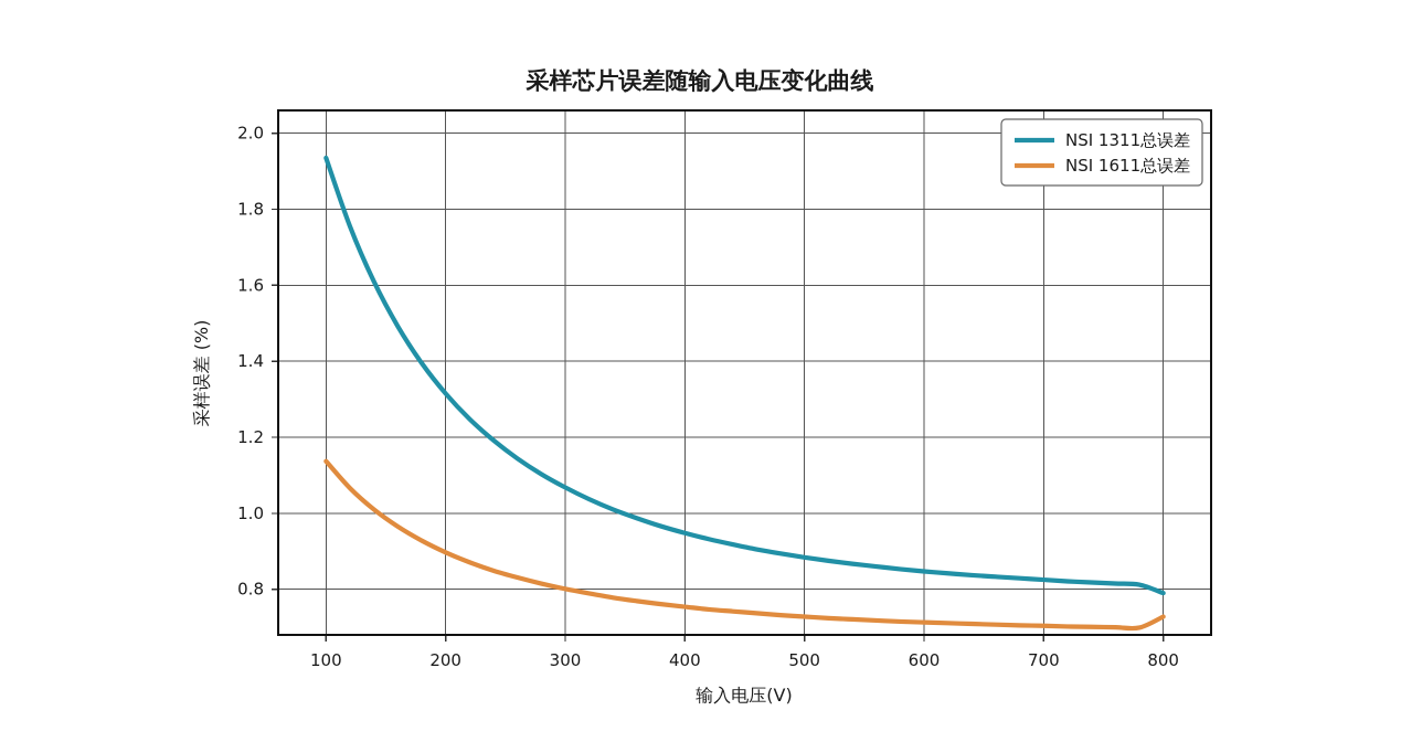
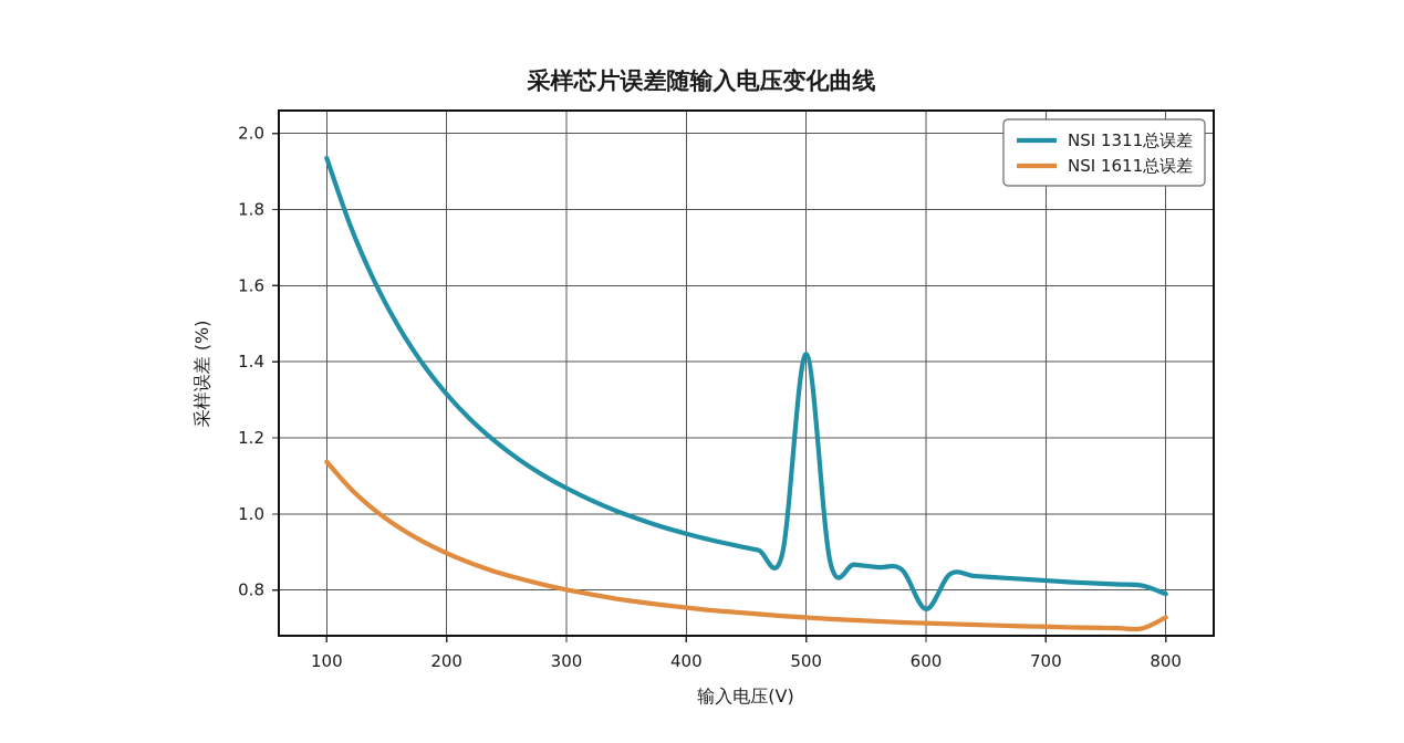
NSI 1311总误差/500: 0.88 -> 1.42
NSI 1311总误差/600: 0.85 -> 0.75
